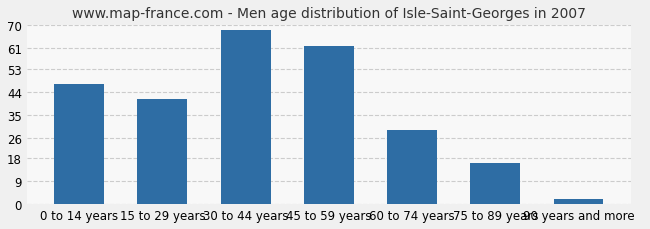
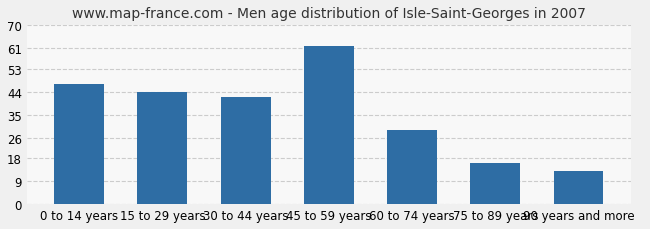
15 to 29 years: 41 -> 44
30 to 44 years: 68 -> 42
90 years and more: 2 -> 13
